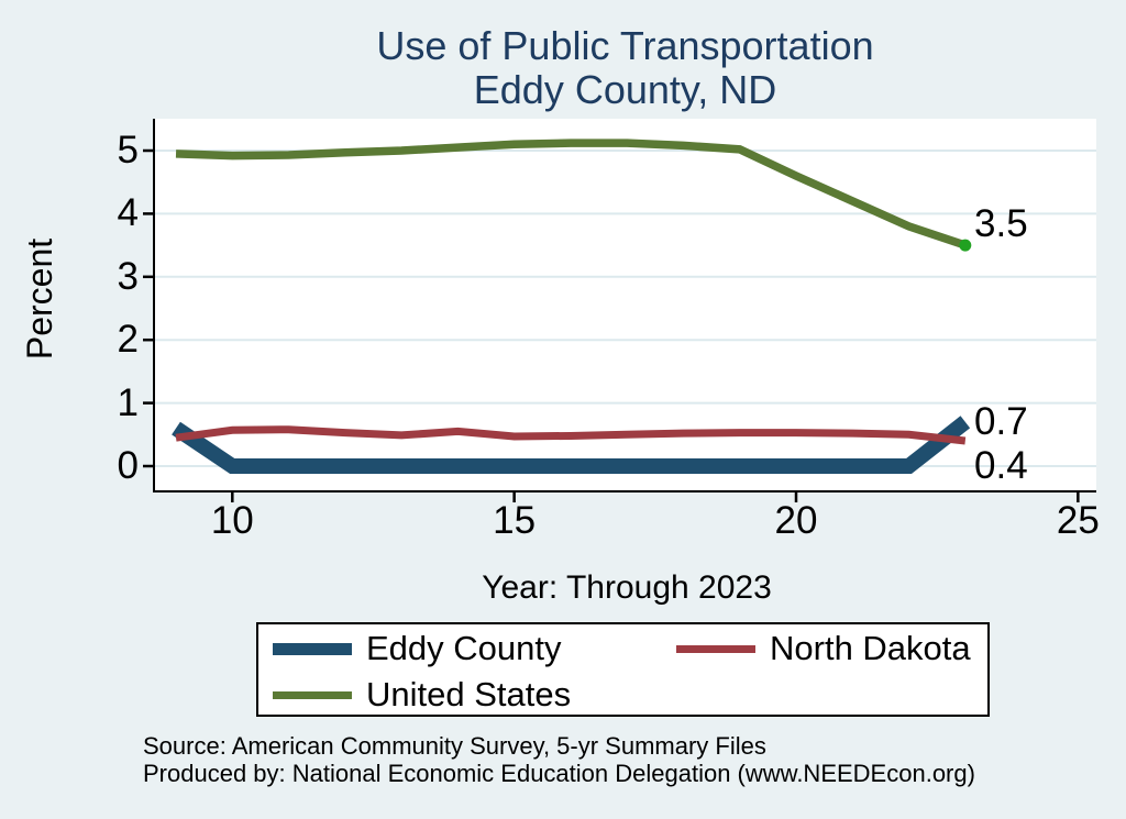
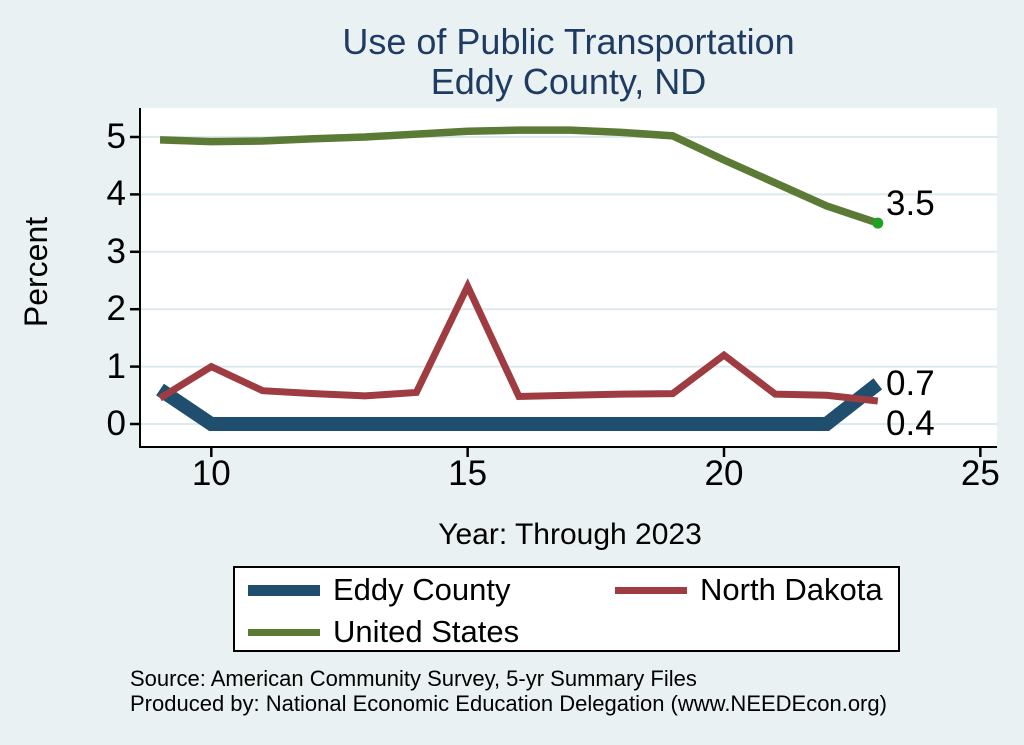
North Dakota/10: 0.6 -> 1.0
North Dakota/15: 0.5 -> 2.4
North Dakota/20: 0.5 -> 1.2
